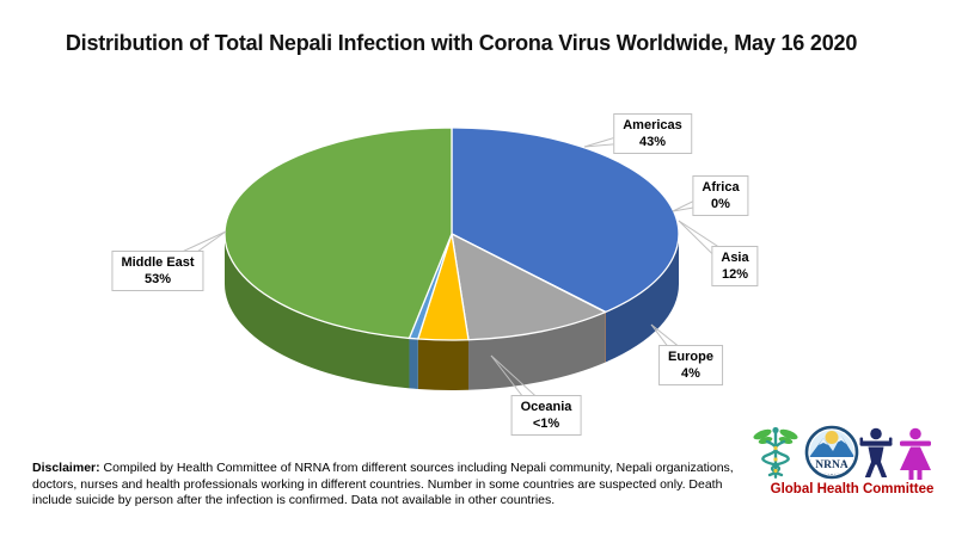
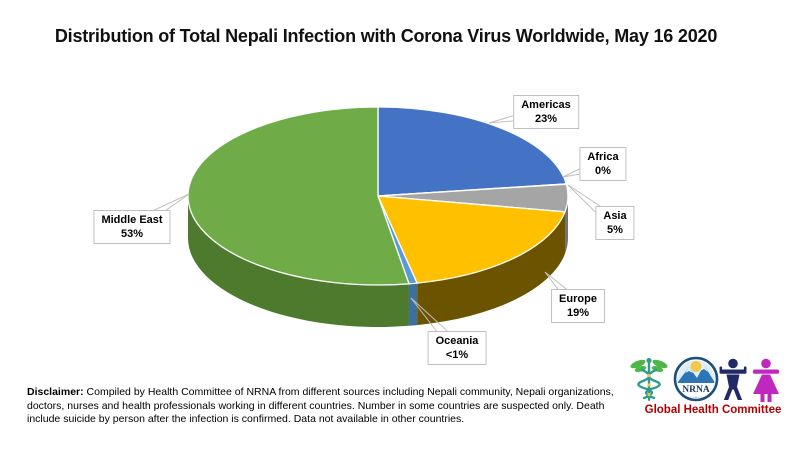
Americas: 43% -> 23%
Asia: 12% -> 5%
Europe: 4% -> 19%
